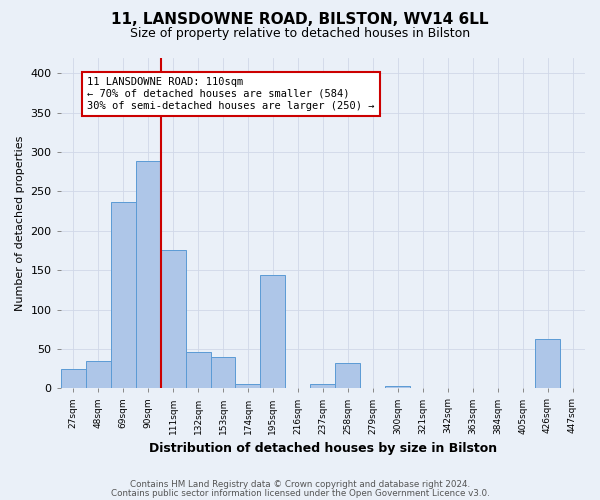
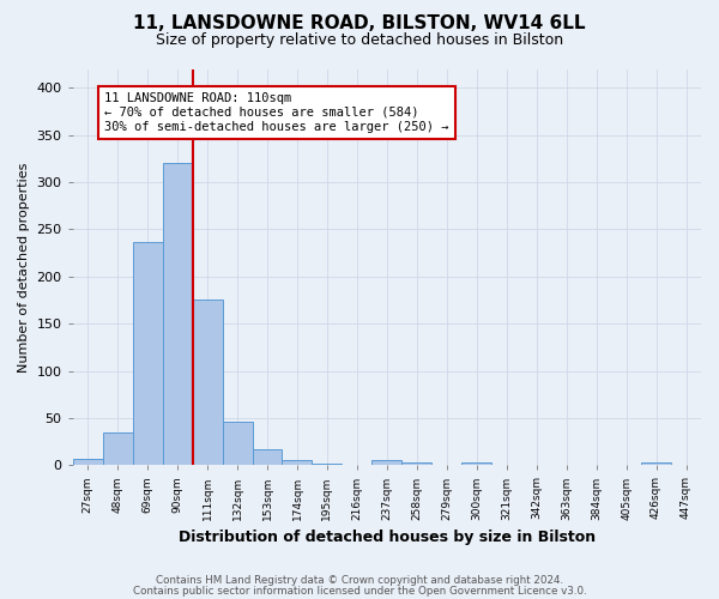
27sqm: 24 -> 7
90sqm: 288 -> 320
153sqm: 40 -> 17
195sqm: 144 -> 2
258sqm: 32 -> 3
426sqm: 62 -> 3
